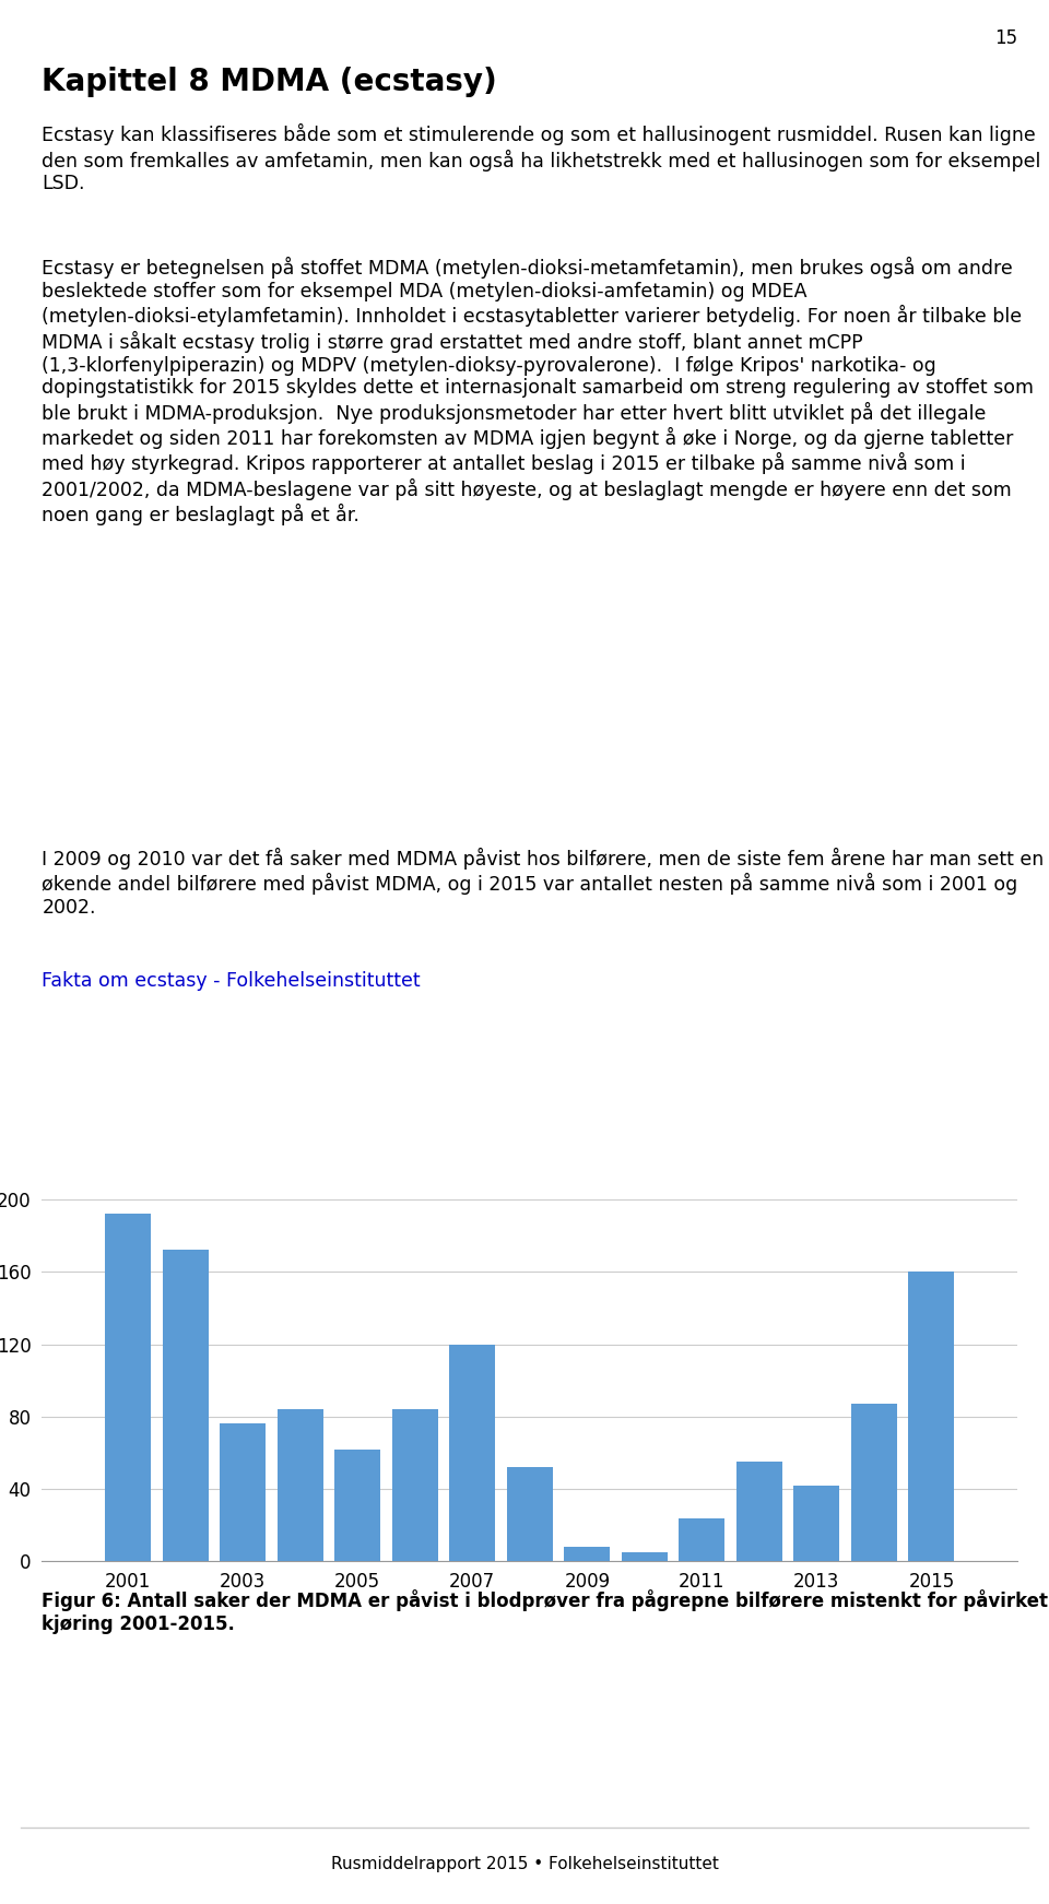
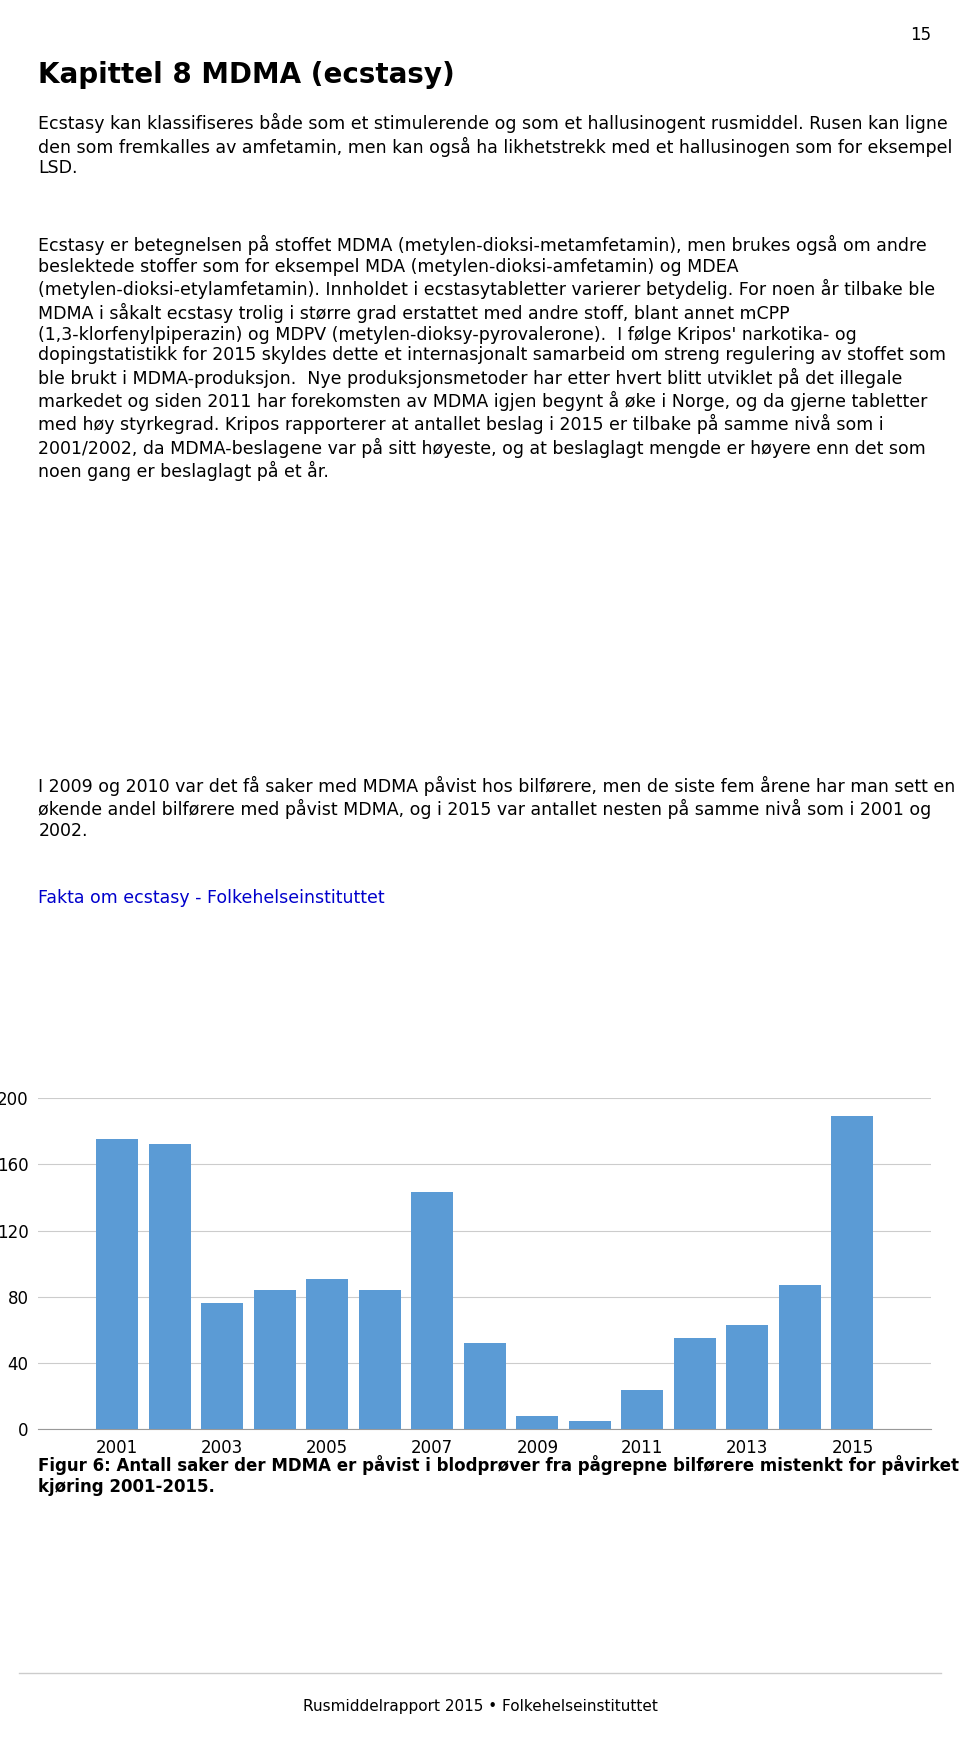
2001: 192 -> 175
2005: 62 -> 91
2007: 120 -> 143
2013: 42 -> 63
2015: 160 -> 189
